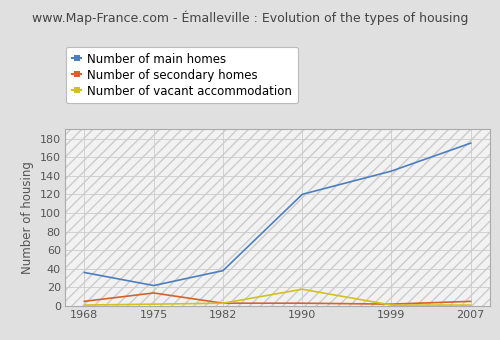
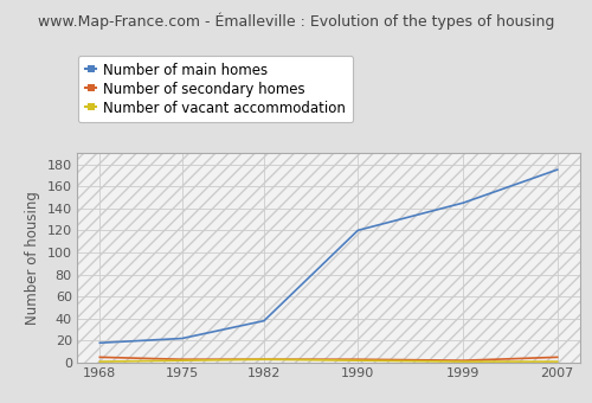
Number of main homes/1968: 36 -> 18
Number of secondary homes/1975: 14 -> 3
Number of vacant accommodation/1990: 18 -> 2
